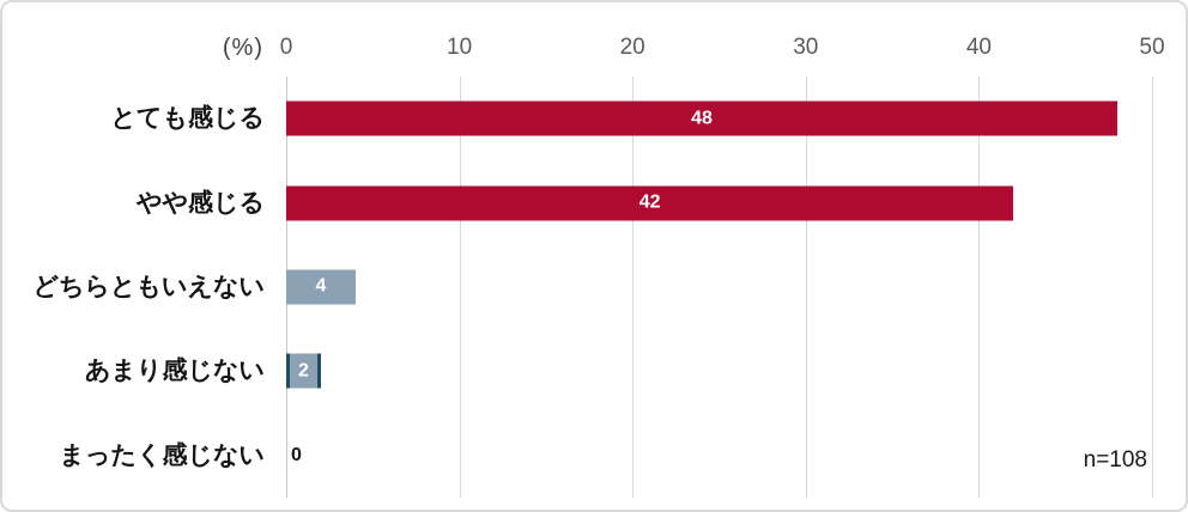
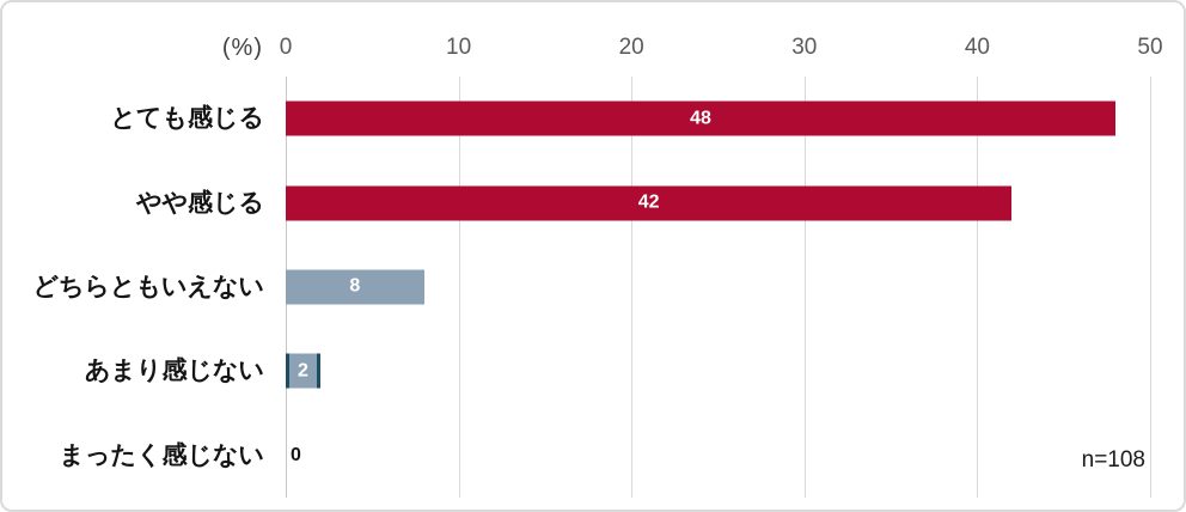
どちらともいえない: 4 -> 8
